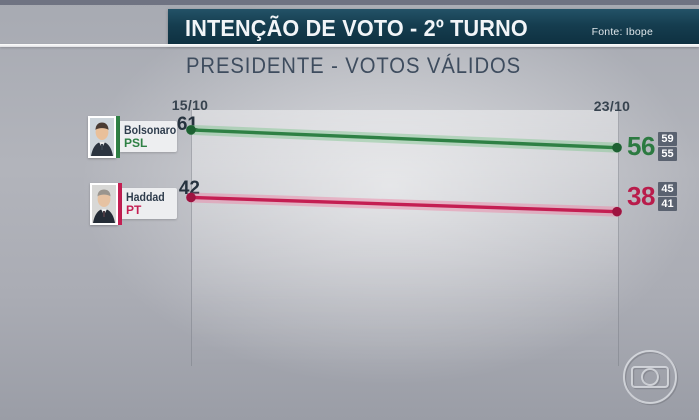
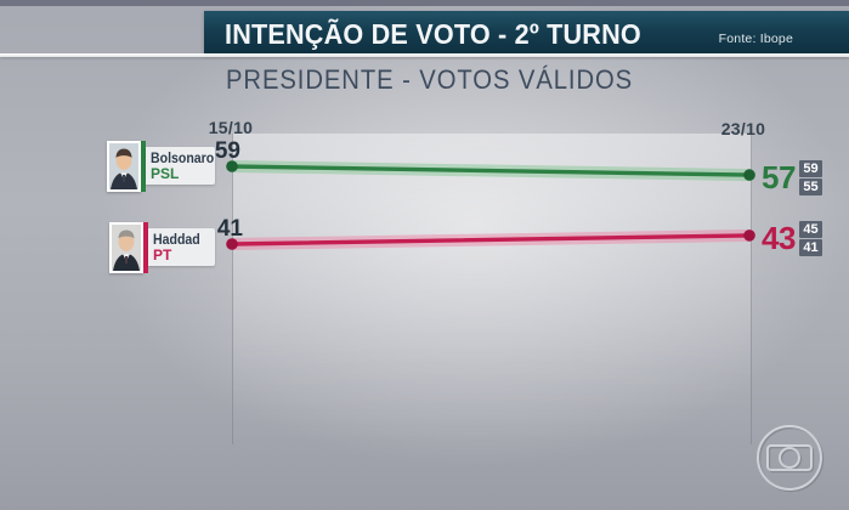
Bolsonaro/15/10: 61 -> 59
Haddad/15/10: 42 -> 41
Bolsonaro/23/10: 56 -> 57
Haddad/23/10: 38 -> 43
